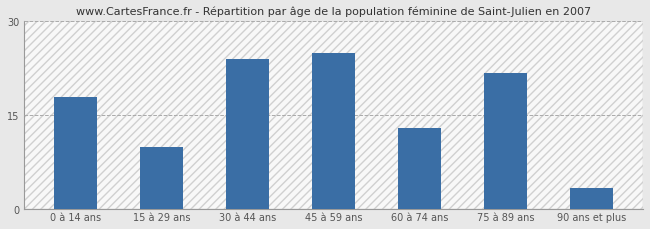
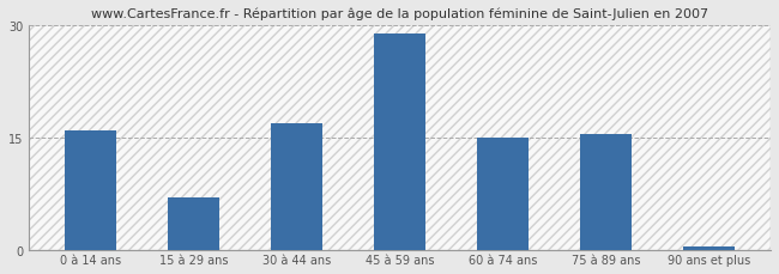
0 à 14 ans: 18.0 -> 16.0
15 à 29 ans: 10.0 -> 7.0
30 à 44 ans: 24.0 -> 17.0
45 à 59 ans: 25.0 -> 29.0
60 à 74 ans: 13.0 -> 15.0
75 à 89 ans: 21.8 -> 15.5
90 ans et plus: 3.4 -> 0.5
